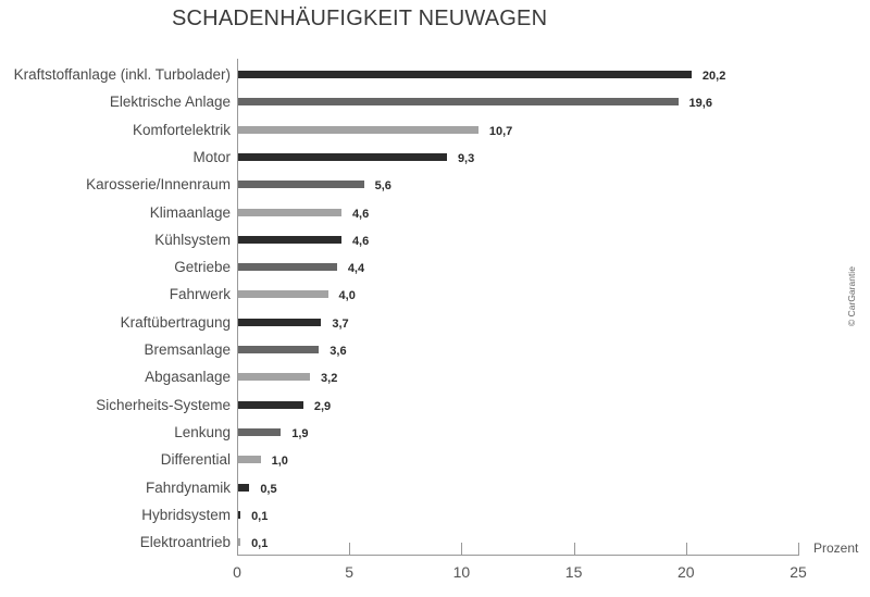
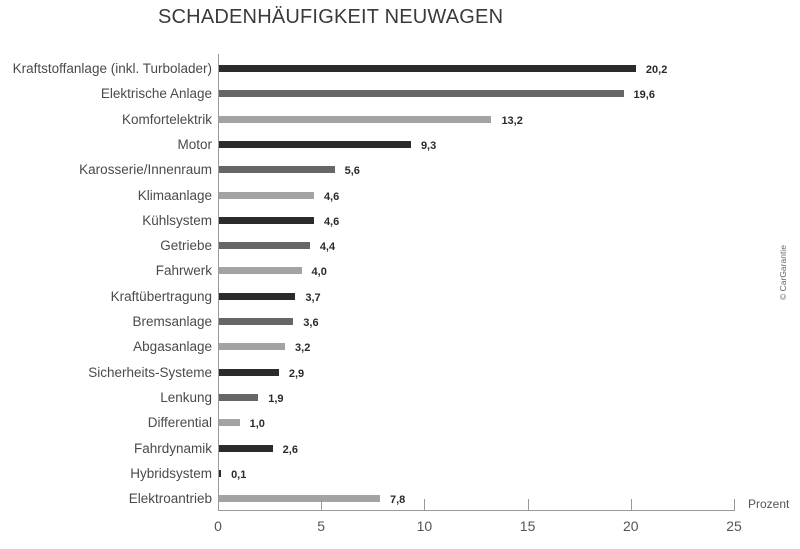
Komfortelektrik: 10,7 -> 13,2
Fahrdynamik: 0,5 -> 2,6
Elektroantrieb: 0,1 -> 7,8
